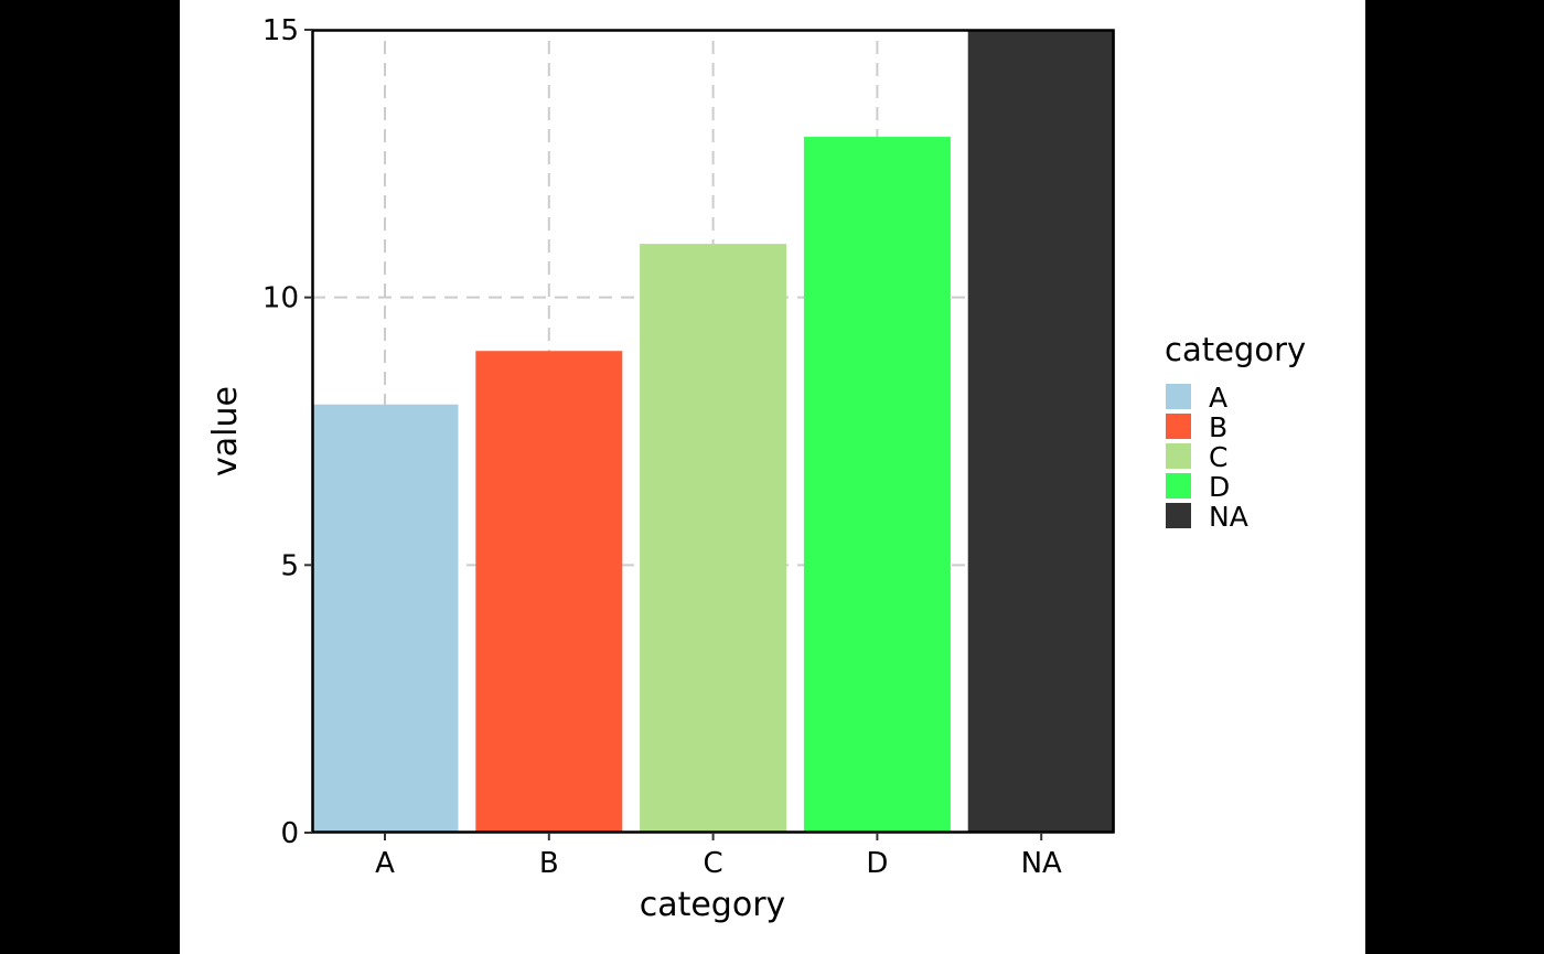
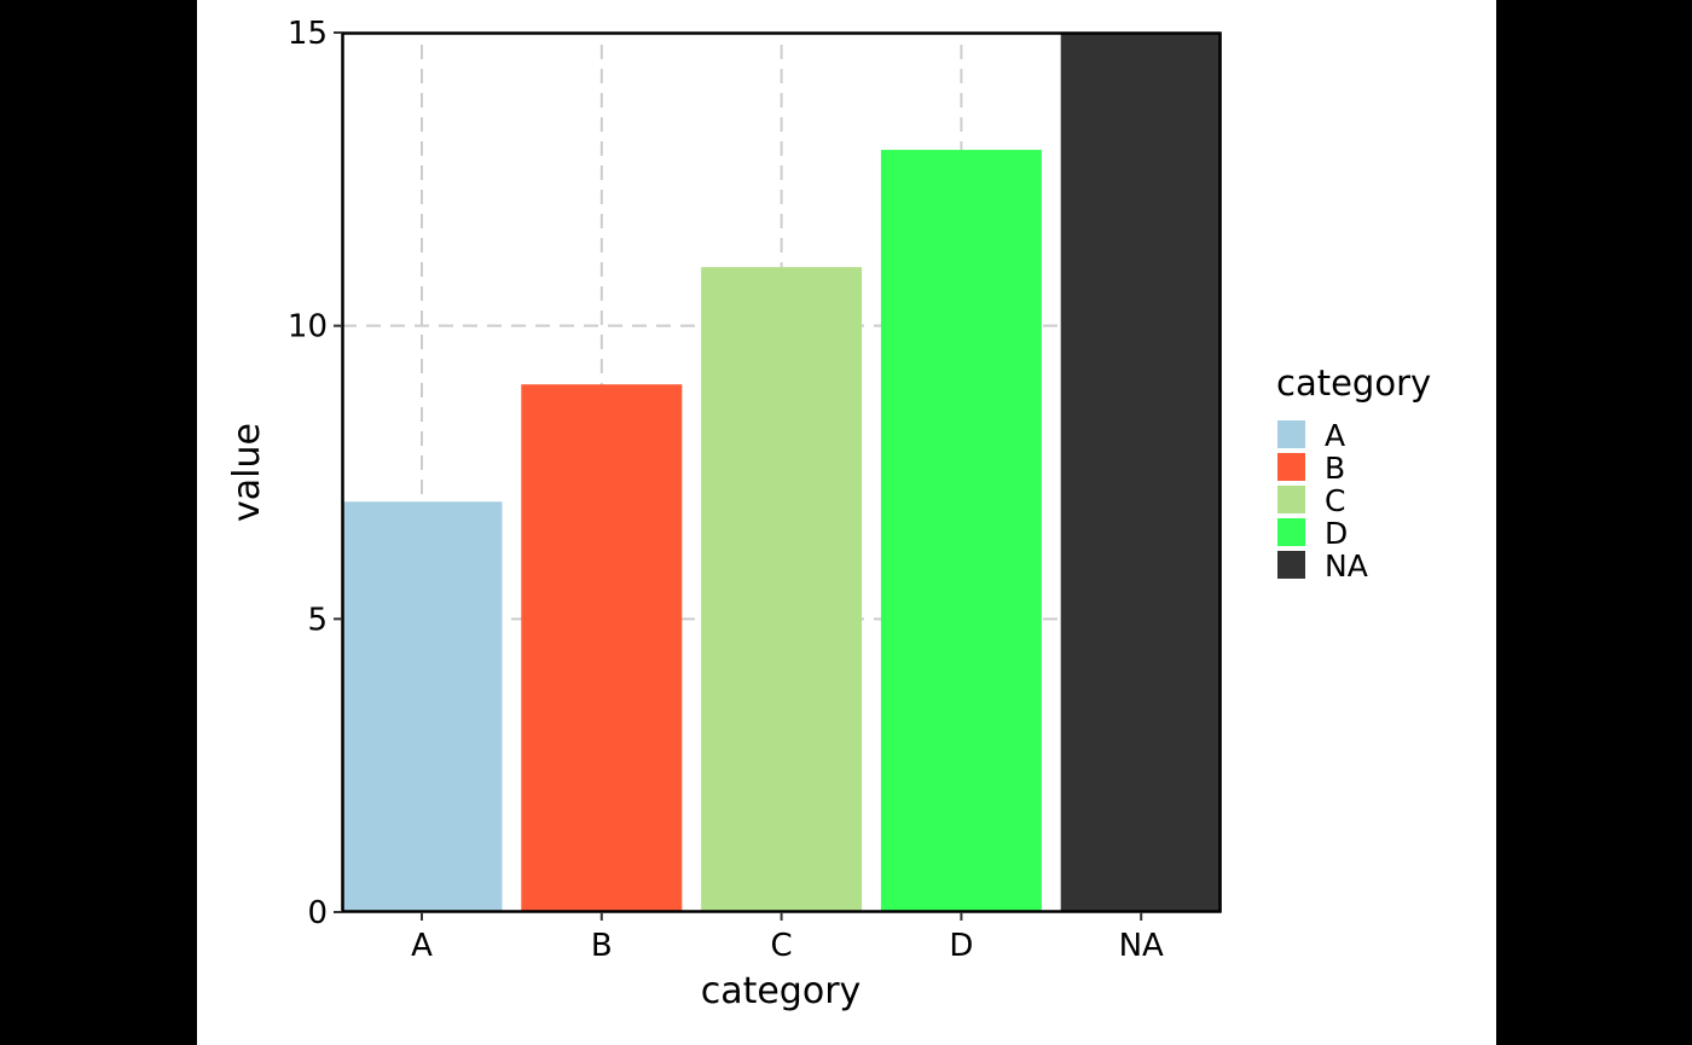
A: 8 -> 7
